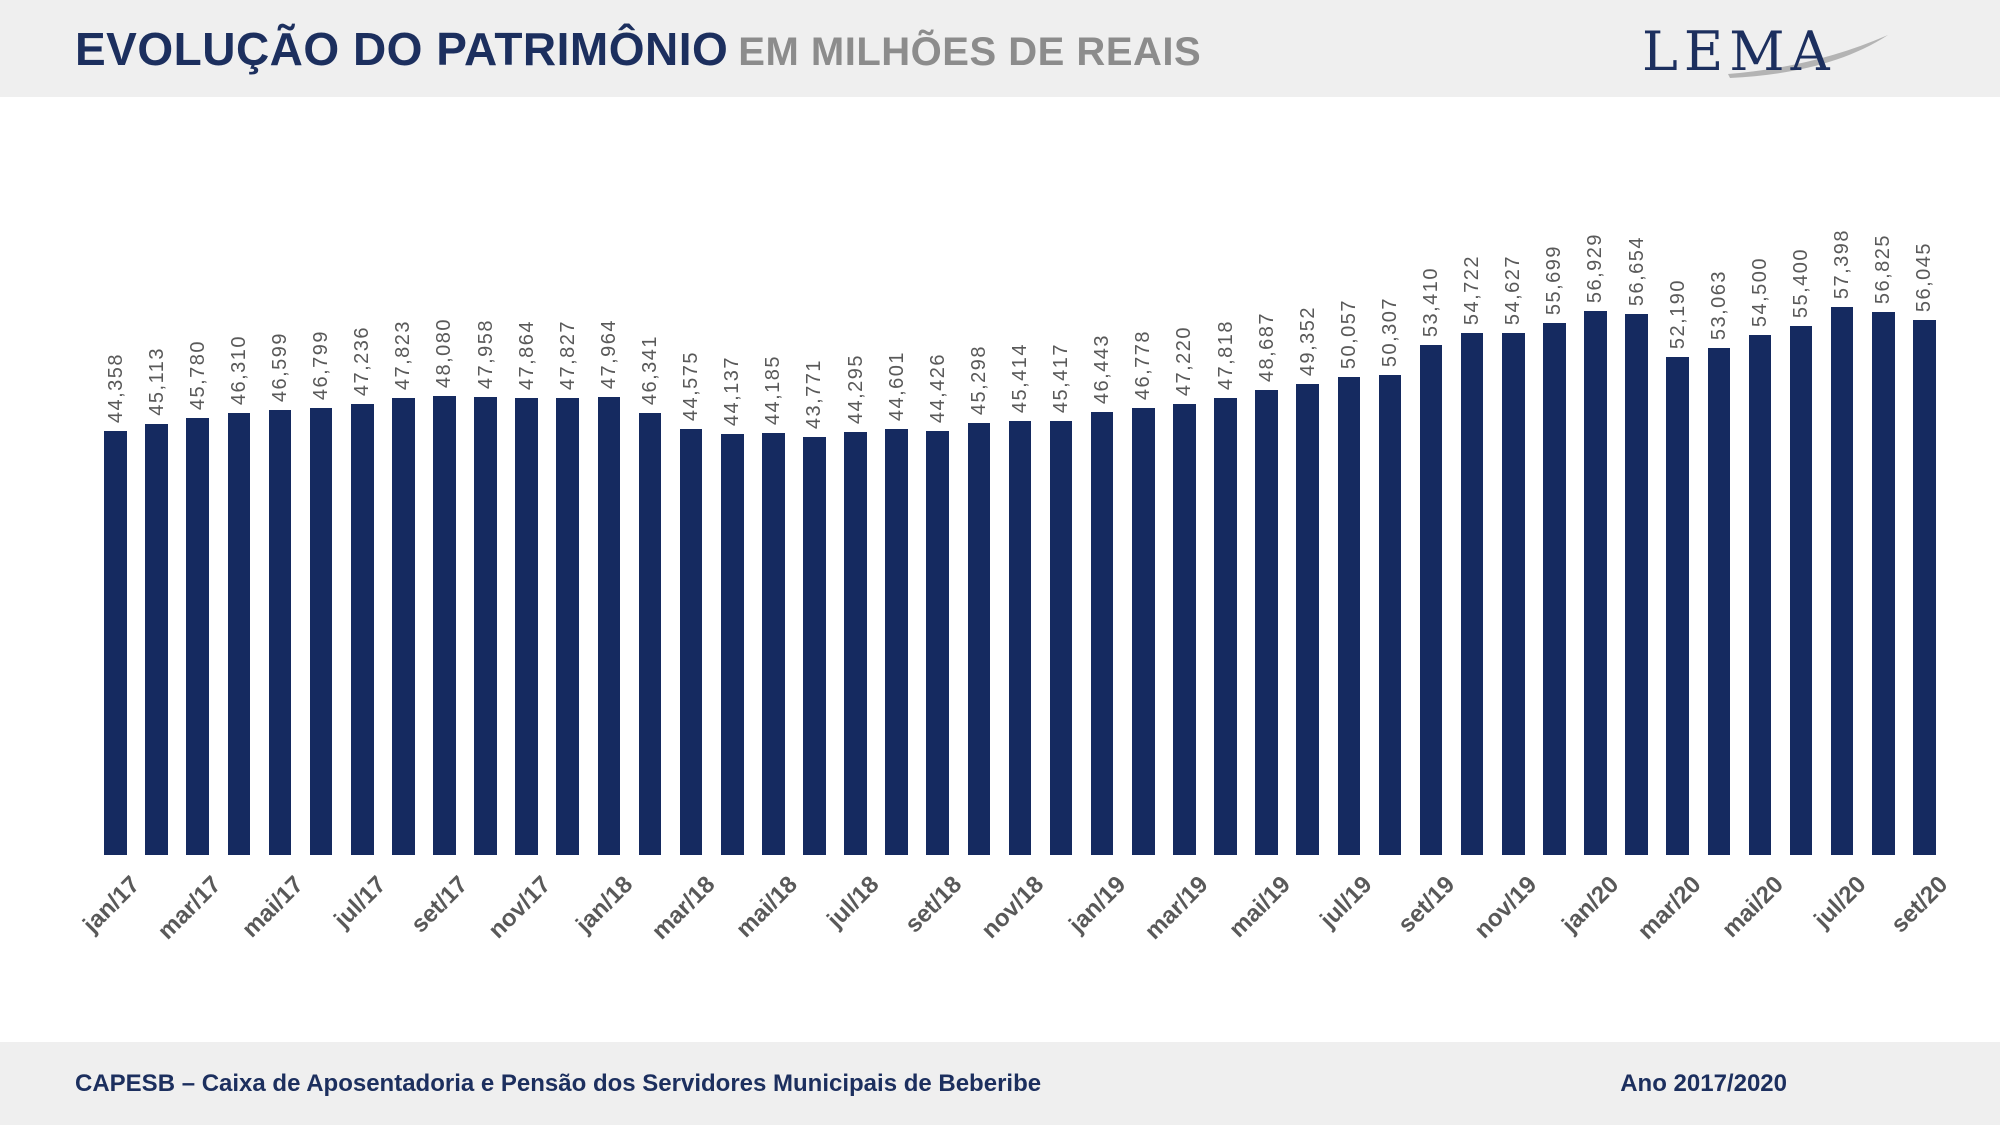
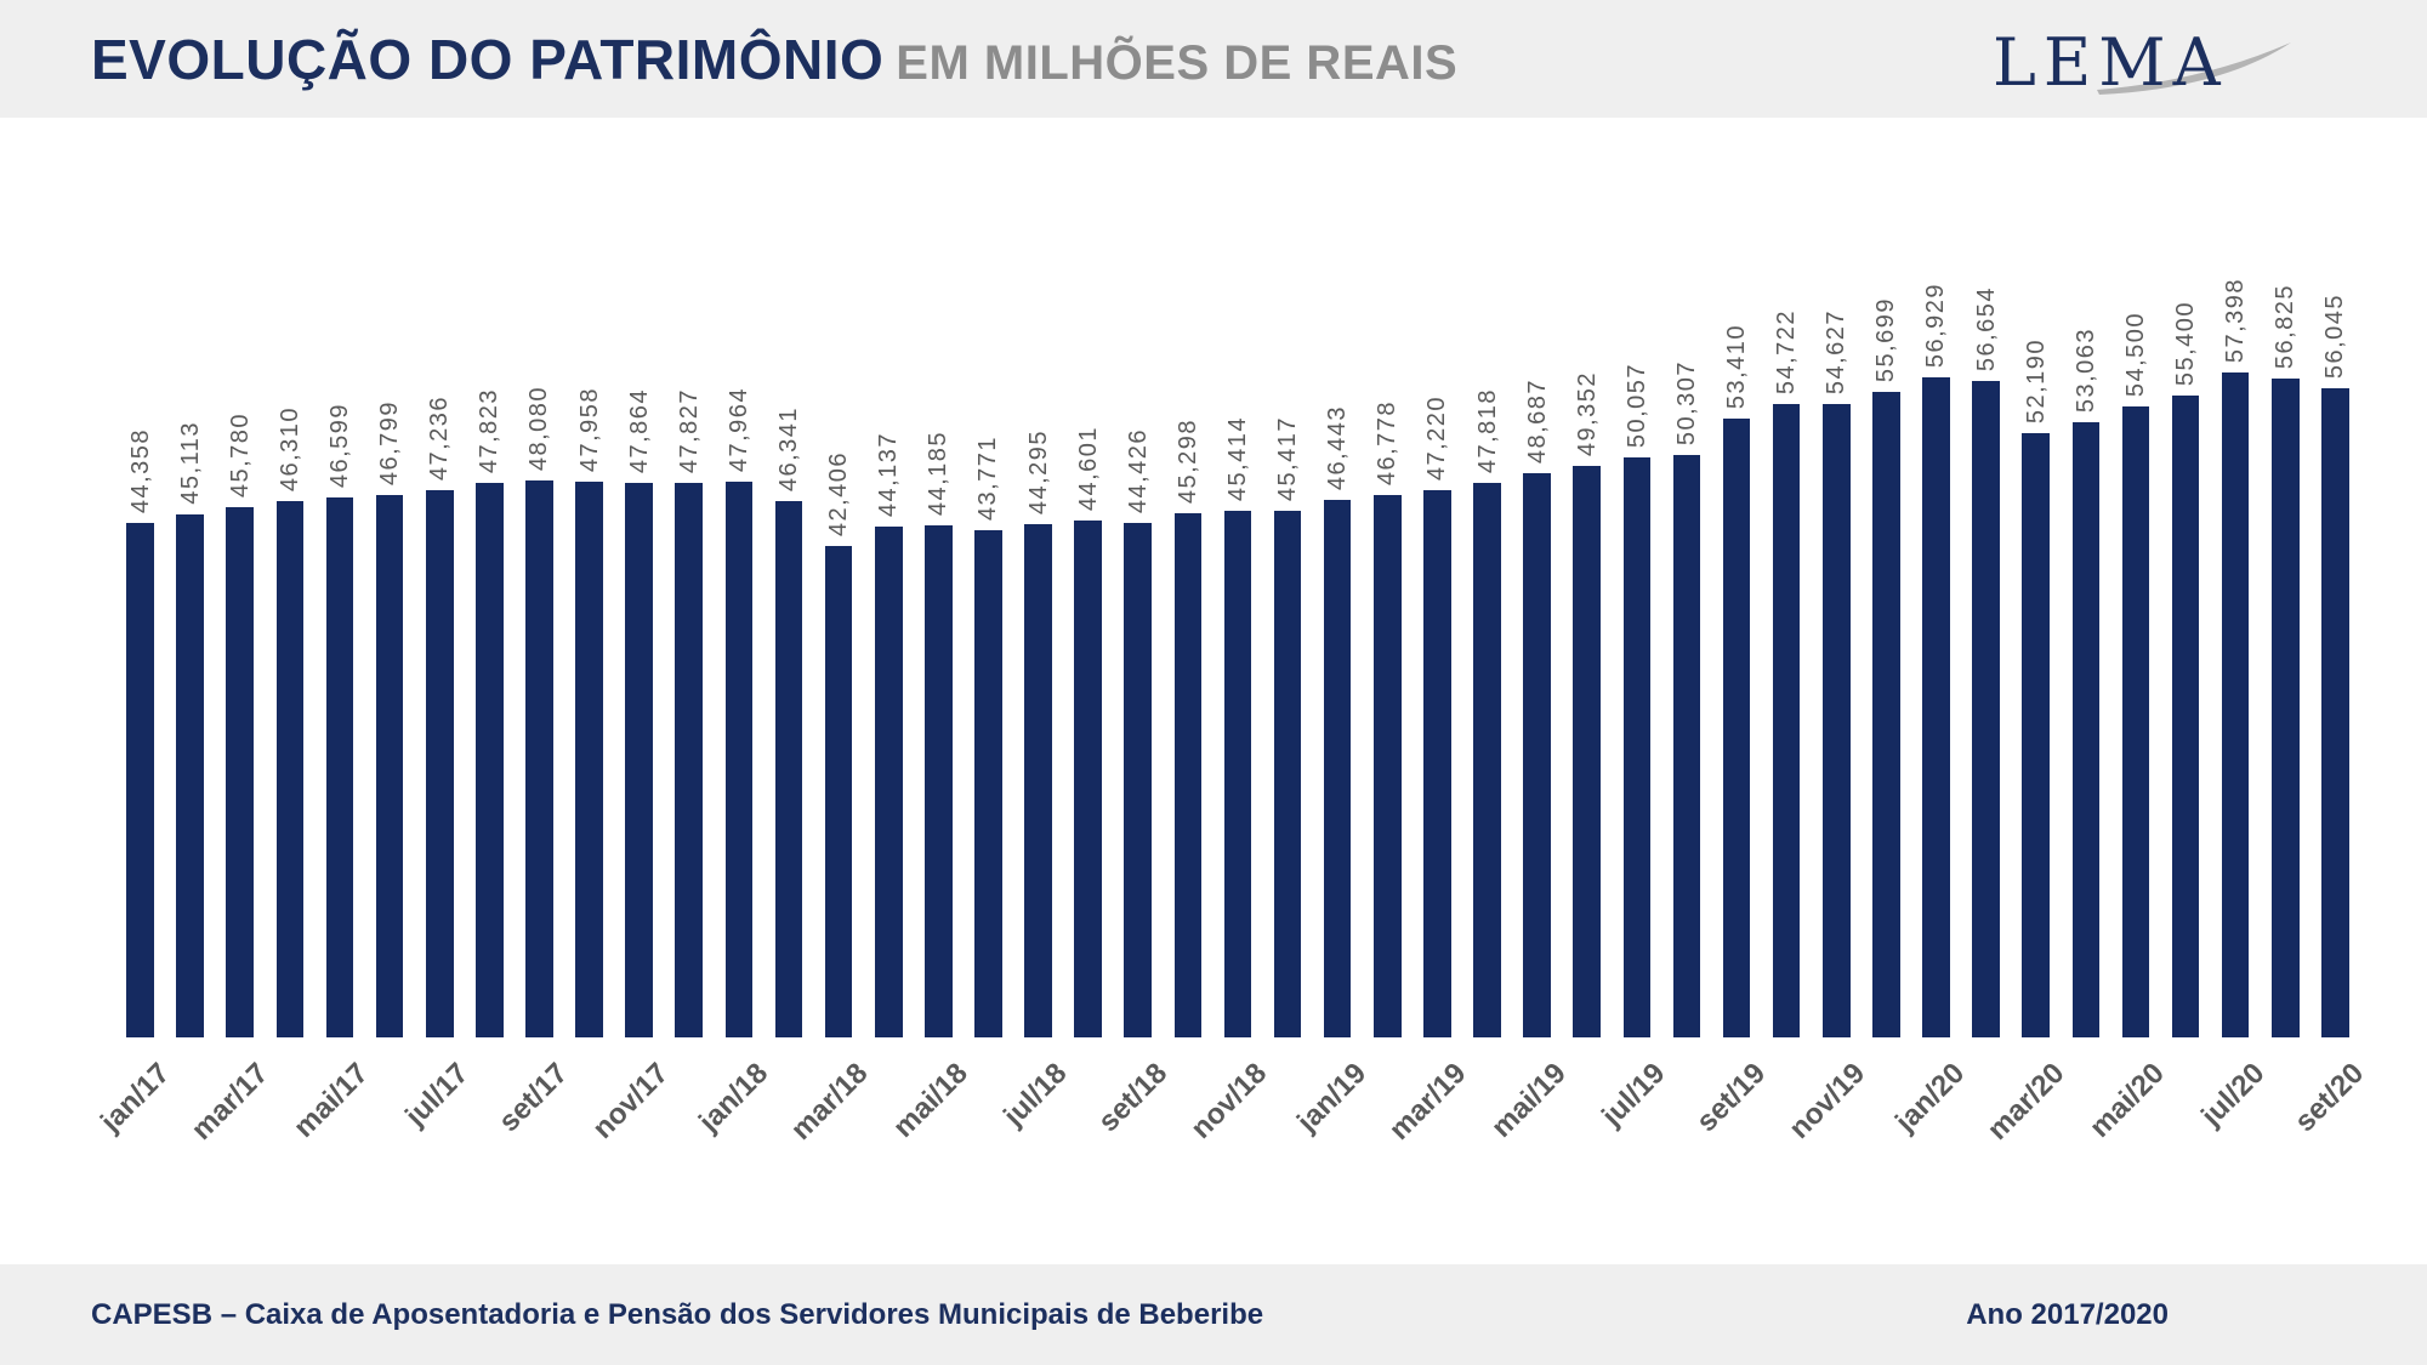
mar/18: 44,575 -> 42,406
